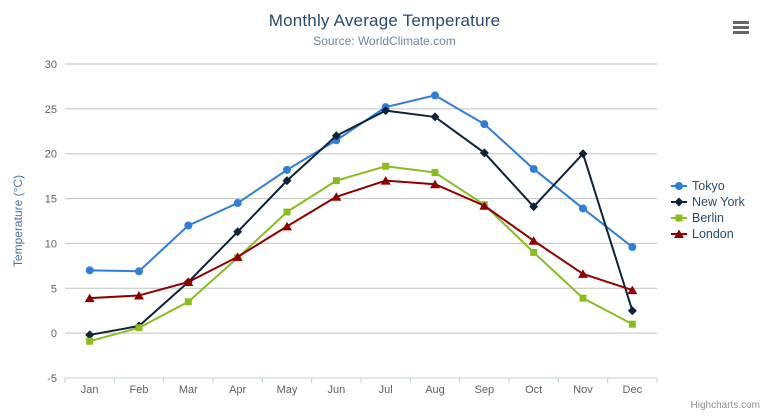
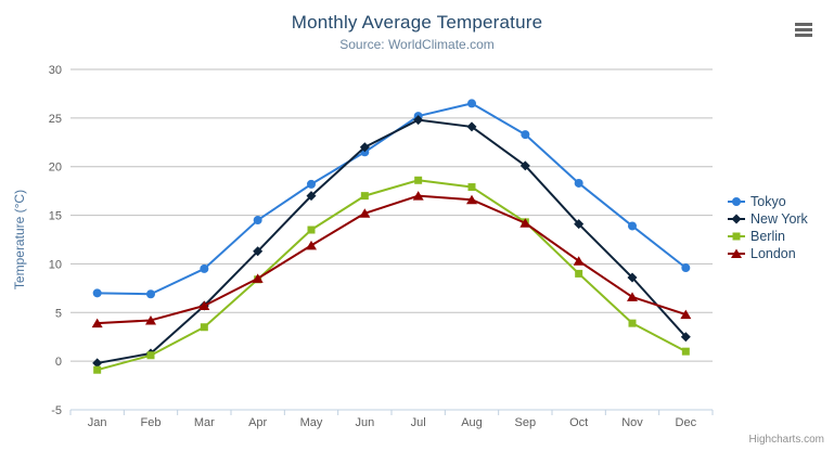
Tokyo/Mar: 12 -> 10
New York/Nov: 20 -> 9
